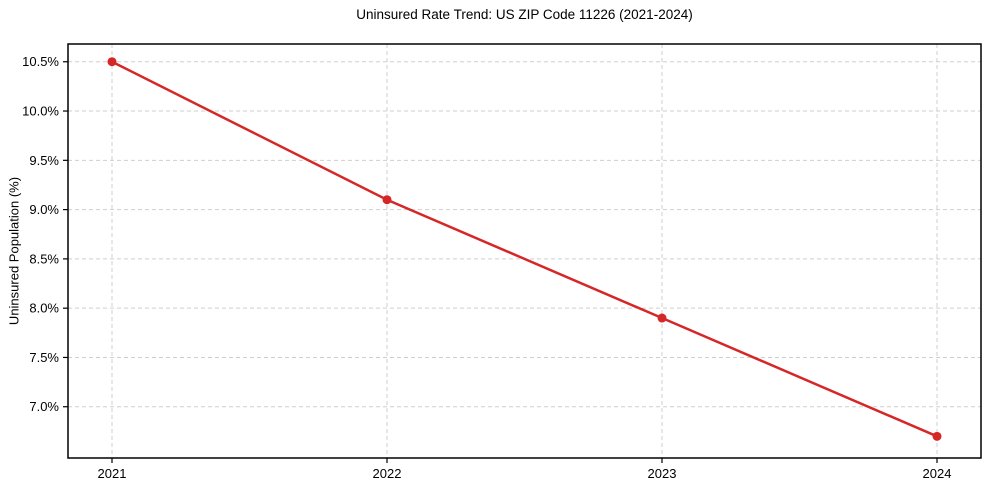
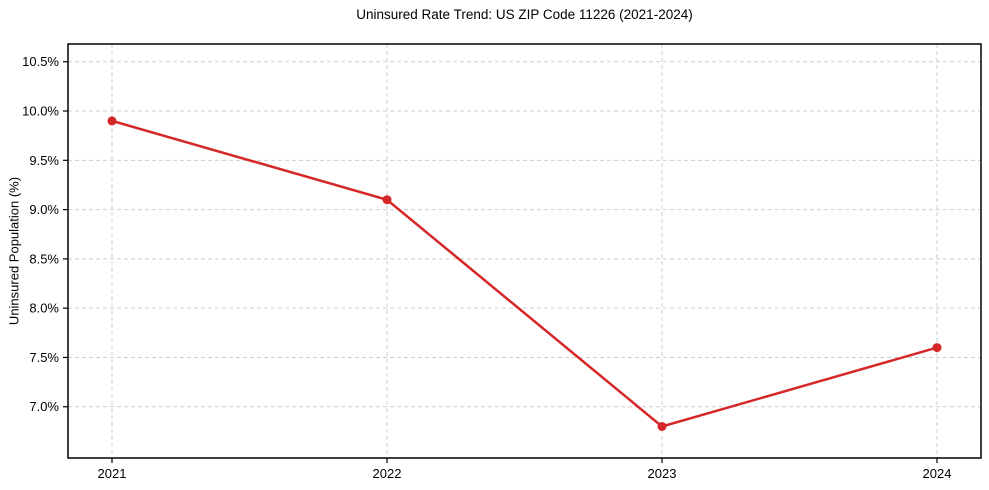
2021: 10.5% -> 9.9%
2023: 7.9% -> 6.8%
2024: 6.7% -> 7.6%
